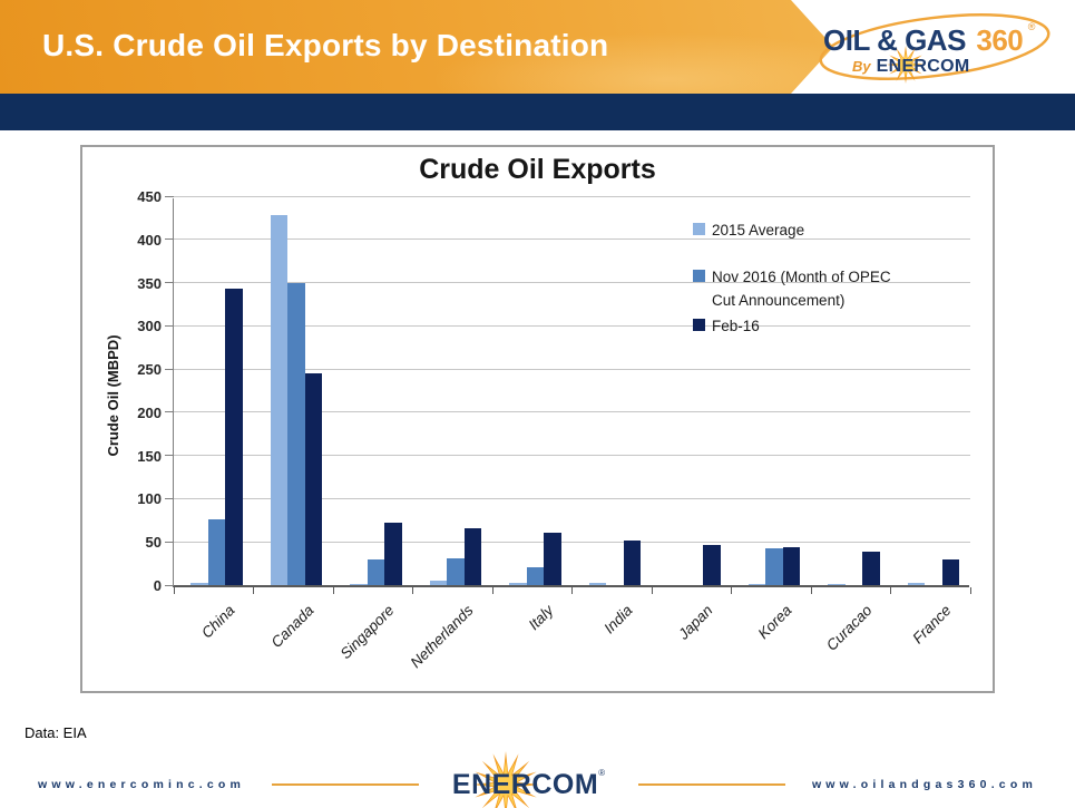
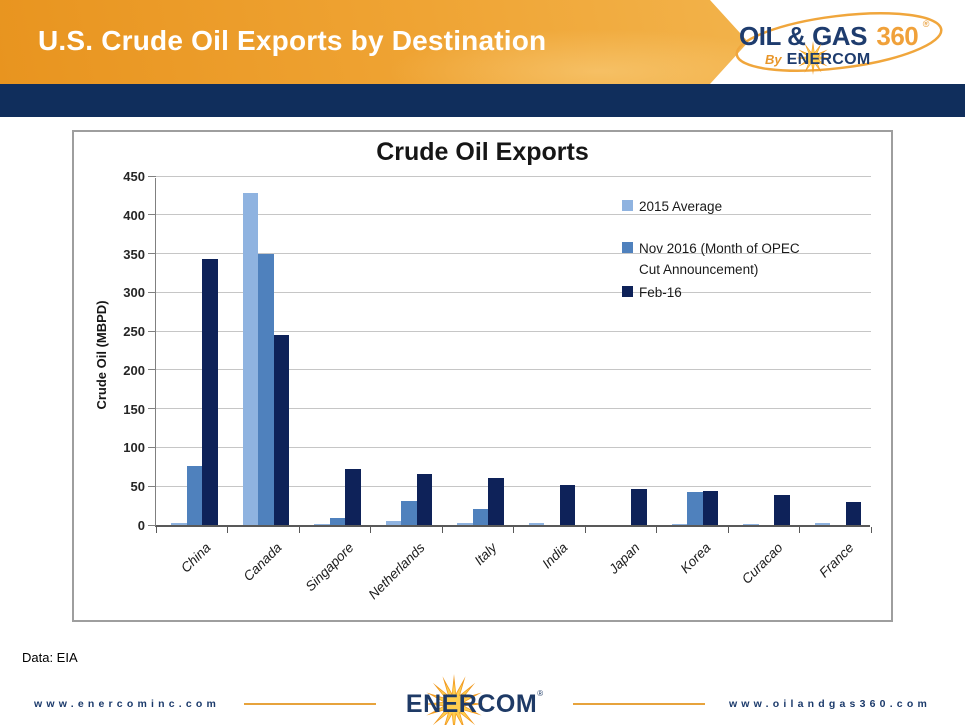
Nov 2016 (Month of OPEC Cut Announcement)/Singapore: 30 -> 10
